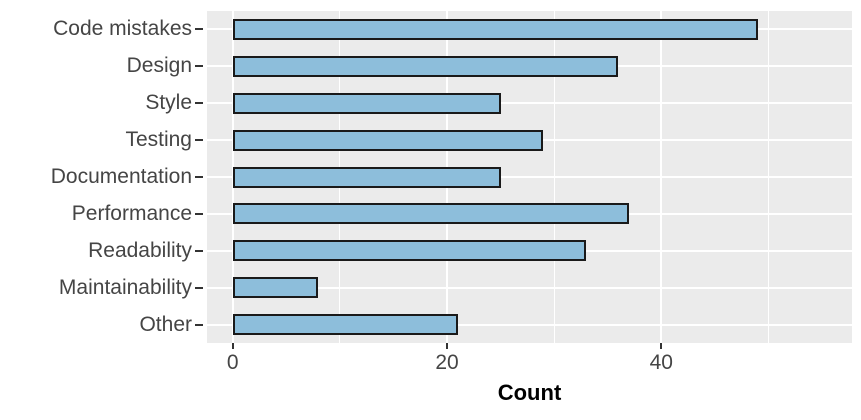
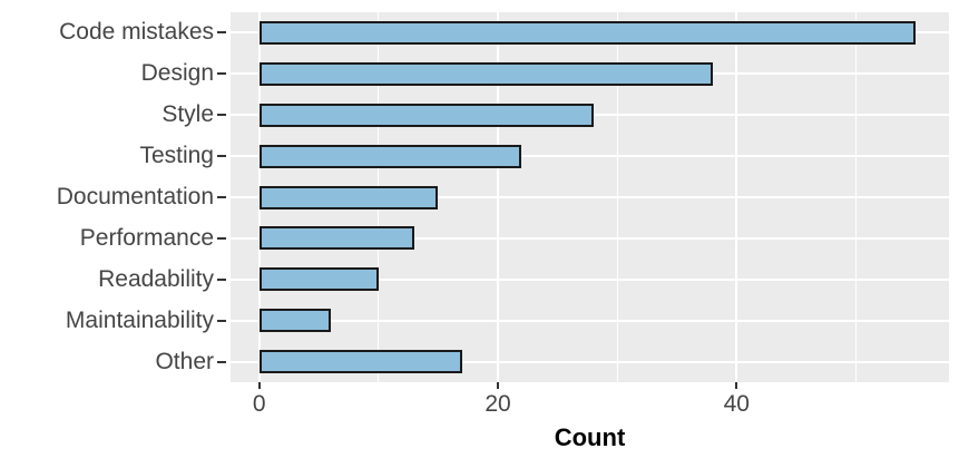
Code mistakes: 49 -> 55
Design: 36 -> 38
Style: 25 -> 28
Testing: 29 -> 22
Documentation: 25 -> 15
Performance: 37 -> 13
Readability: 33 -> 10
Maintainability: 8 -> 6
Other: 21 -> 17
